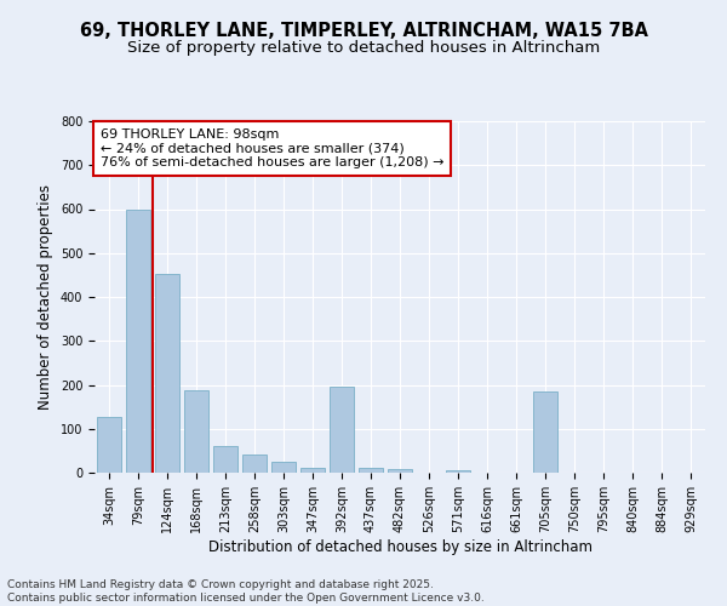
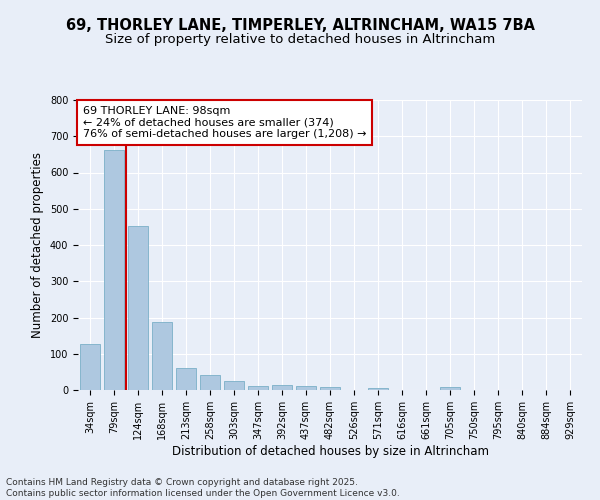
79sqm: 600 -> 662
392sqm: 195 -> 13
705sqm: 185 -> 7
